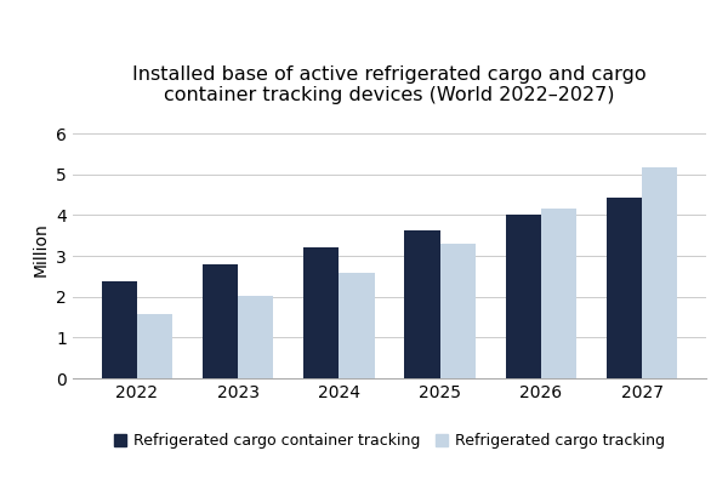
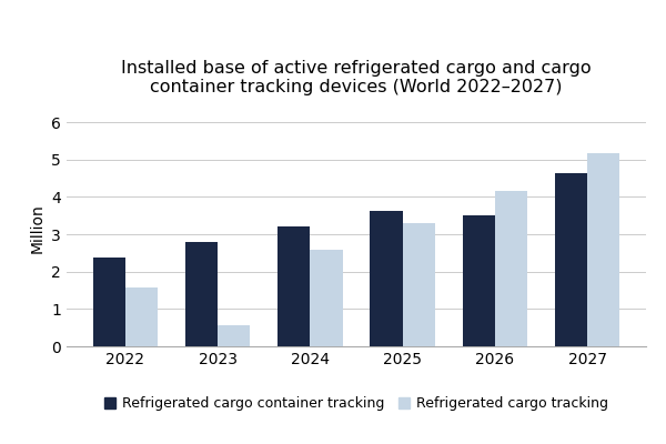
Refrigerated cargo tracking/2023: 2.02 -> 0.55
Refrigerated cargo container tracking/2026: 4.02 -> 3.50
Refrigerated cargo container tracking/2027: 4.42 -> 4.65
